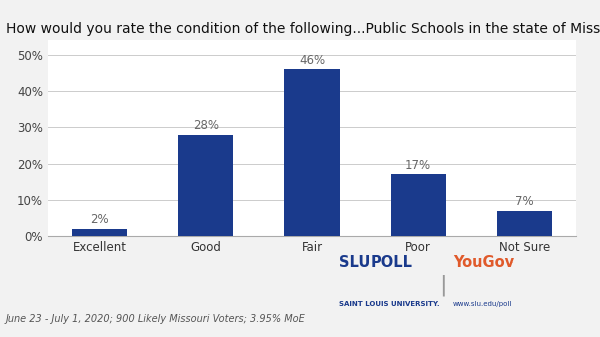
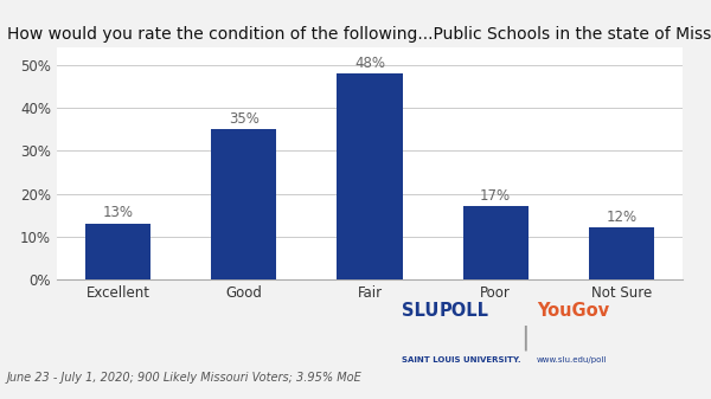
Excellent: 2% -> 13%
Good: 28% -> 35%
Fair: 46% -> 48%
Not Sure: 7% -> 12%
